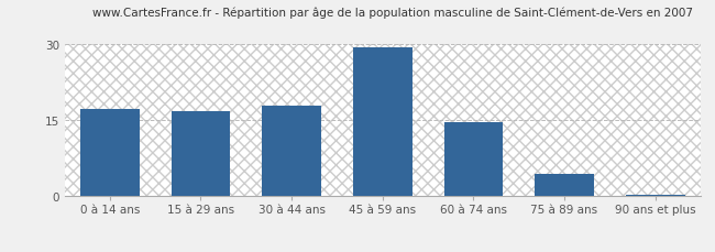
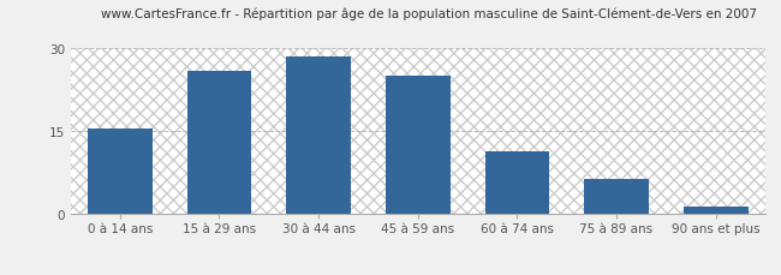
0 à 14 ans: 17.2 -> 15.5
15 à 29 ans: 16.8 -> 26.0
30 à 44 ans: 18.0 -> 28.5
45 à 59 ans: 29.5 -> 25.0
60 à 74 ans: 14.7 -> 11.5
75 à 89 ans: 4.5 -> 6.5
90 ans et plus: 0.3 -> 1.5
